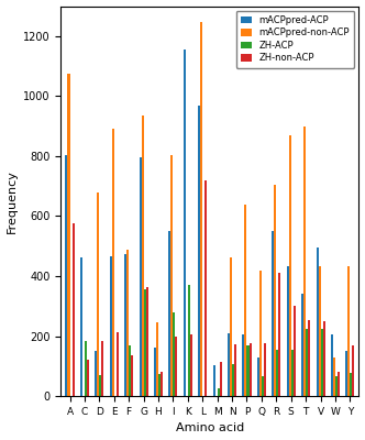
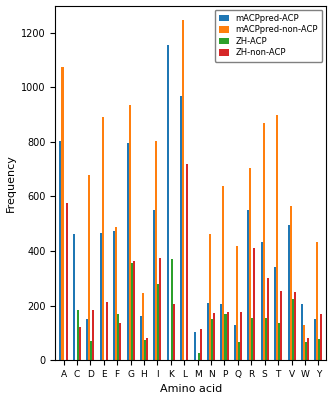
ZH-non-ACP/I: 197 -> 375
ZH-ACP/N: 108 -> 150
ZH-ACP/T: 225 -> 135
mACPpred-non-ACP/V: 432 -> 565
